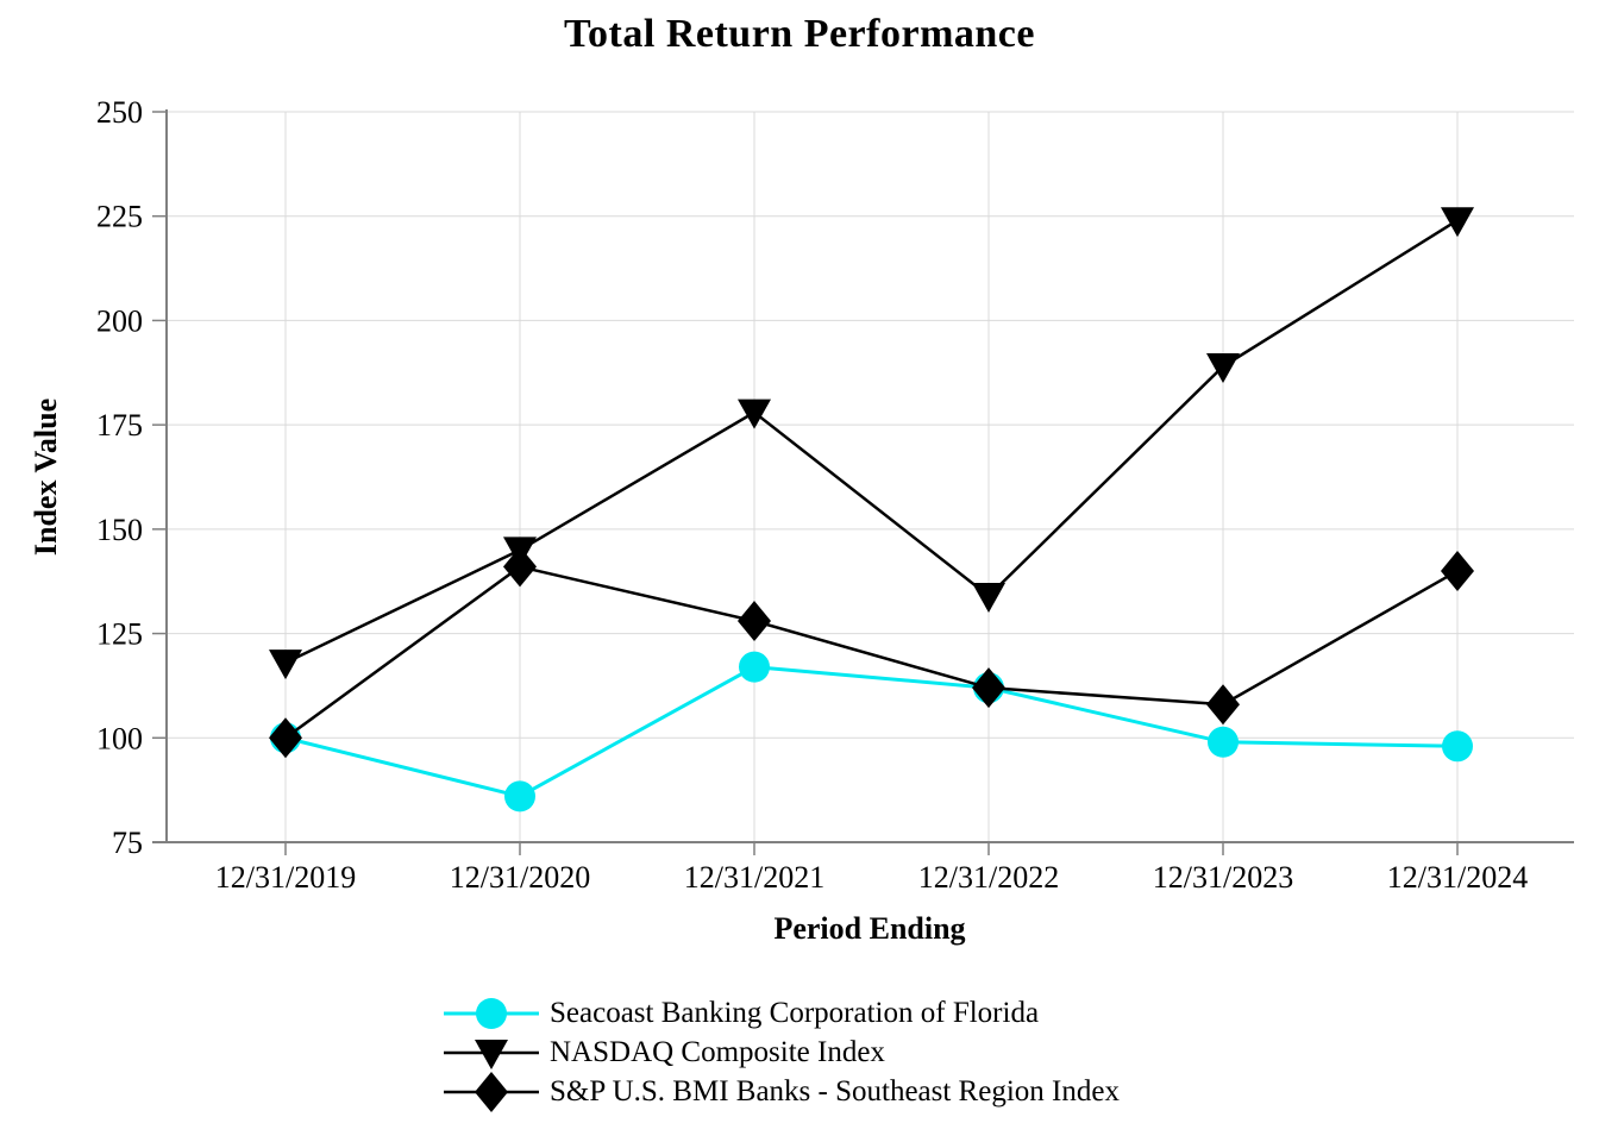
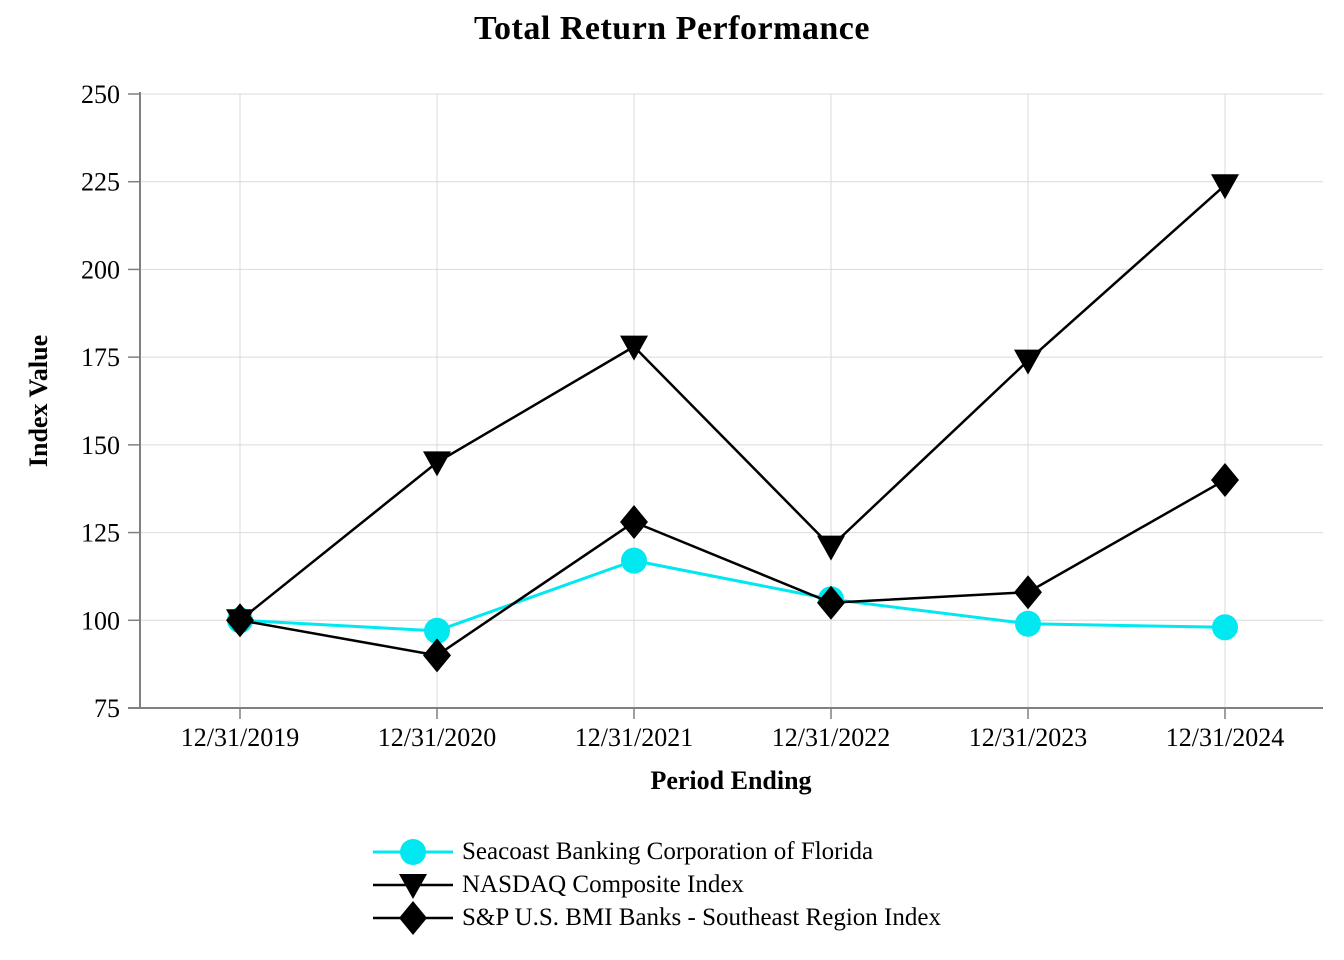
NASDAQ Composite Index/12/31/2019: 118 -> 100
Seacoast Banking Corporation of Florida/12/31/2020: 86 -> 97
S&P U.S. BMI Banks - Southeast Region Index/12/31/2020: 141 -> 90
Seacoast Banking Corporation of Florida/12/31/2022: 112 -> 106
NASDAQ Composite Index/12/31/2022: 134 -> 121
S&P U.S. BMI Banks - Southeast Region Index/12/31/2022: 112 -> 105
NASDAQ Composite Index/12/31/2023: 189 -> 174
